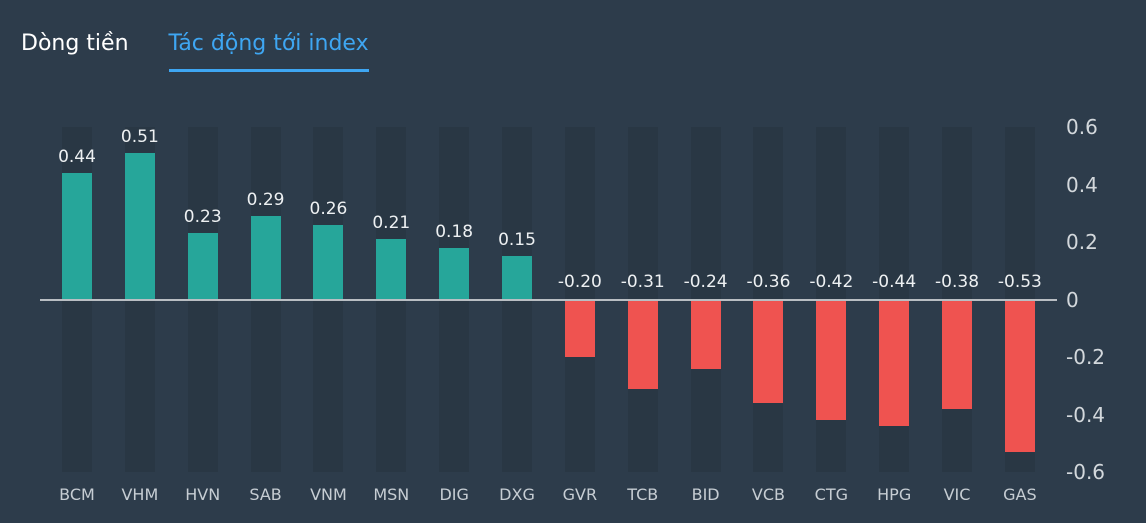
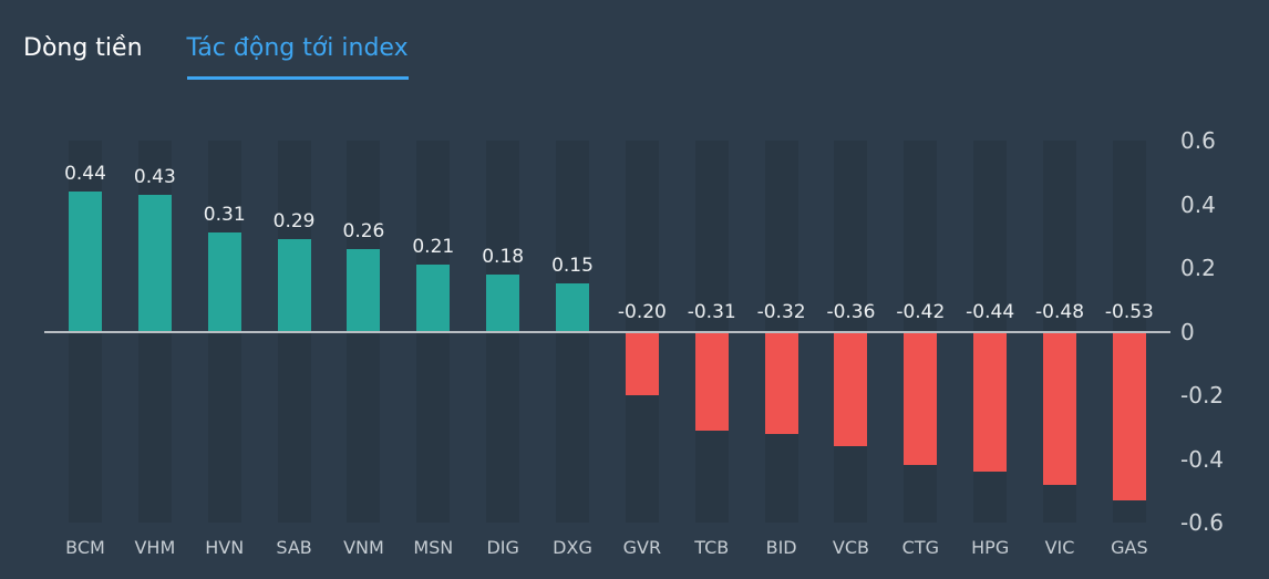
VHM: 0.51 -> 0.43
HVN: 0.23 -> 0.31
BID: -0.24 -> -0.32
VIC: -0.38 -> -0.48
